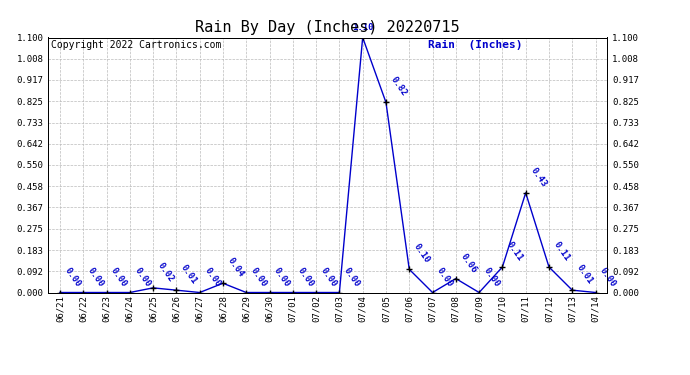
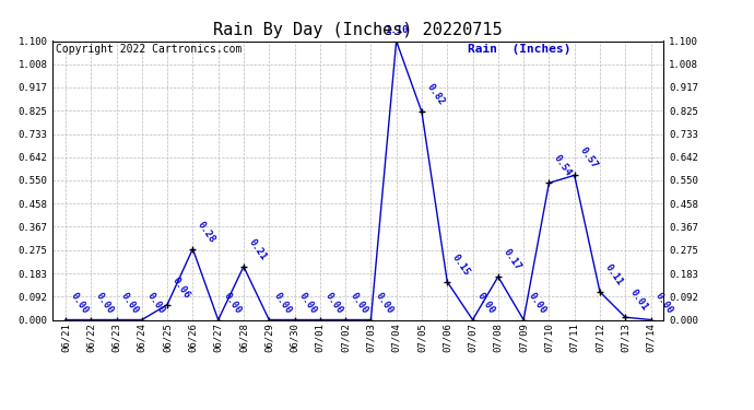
06/25: 0.02 -> 0.06
06/26: 0.01 -> 0.28
06/28: 0.04 -> 0.21
07/06: 0.10 -> 0.15
07/08: 0.06 -> 0.17
07/10: 0.11 -> 0.54
07/11: 0.43 -> 0.57
